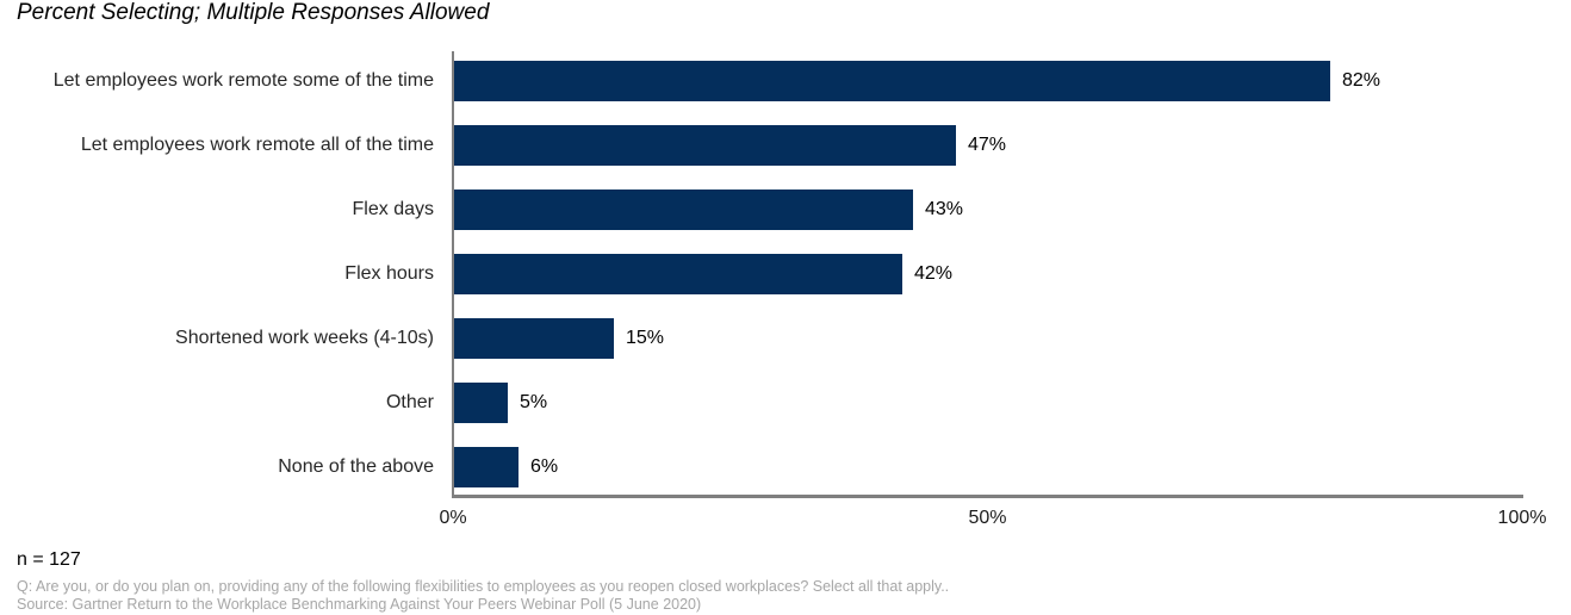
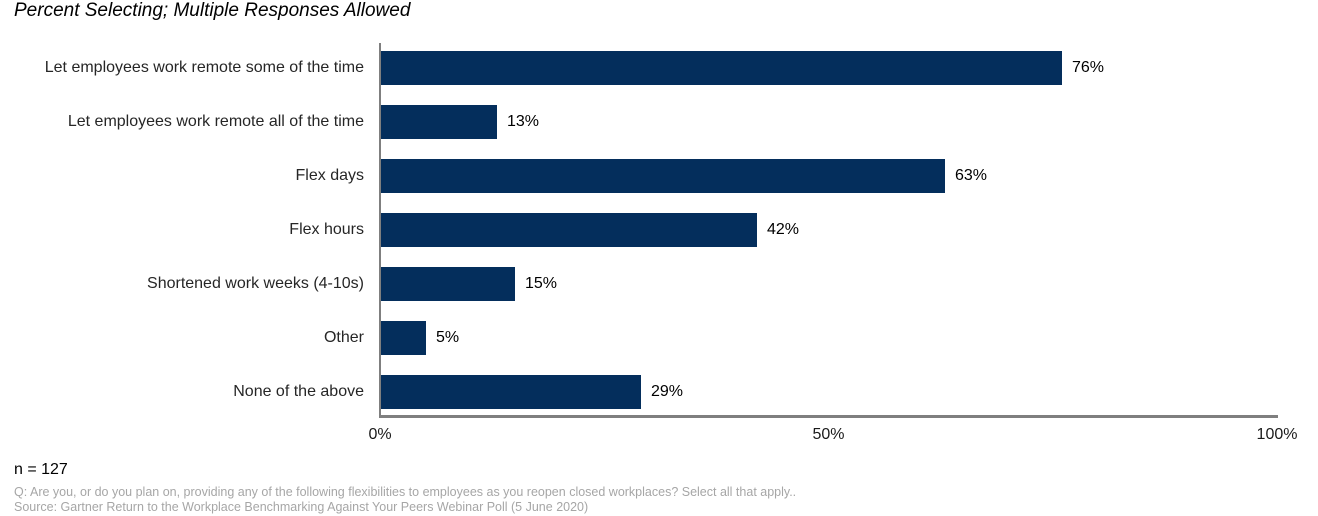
Let employees work remote some of the time: 82% -> 76%
Let employees work remote all of the time: 47% -> 13%
Flex days: 43% -> 63%
None of the above: 6% -> 29%
